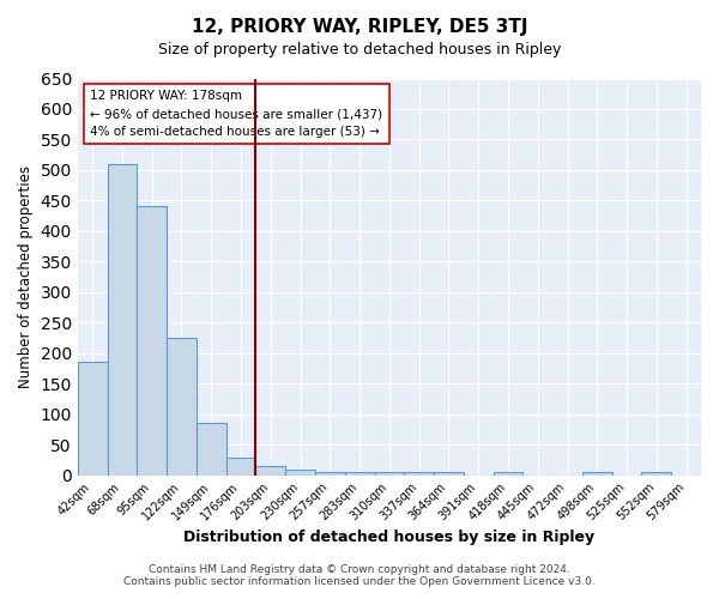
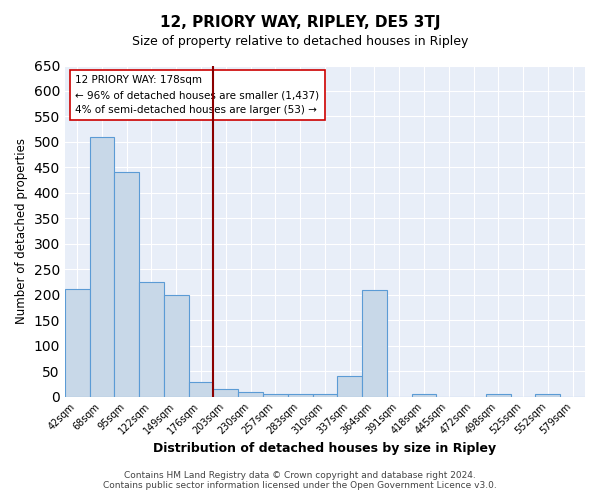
42sqm: 185 -> 212
149sqm: 85 -> 200
337sqm: 6 -> 40
364sqm: 6 -> 210
